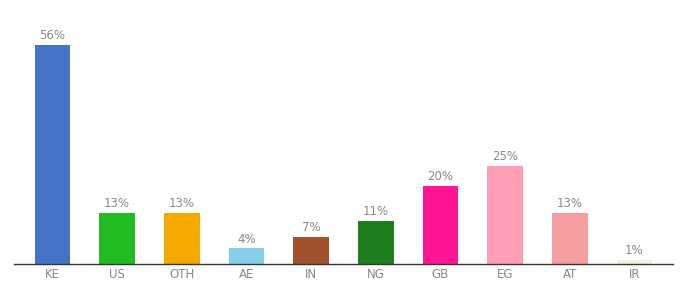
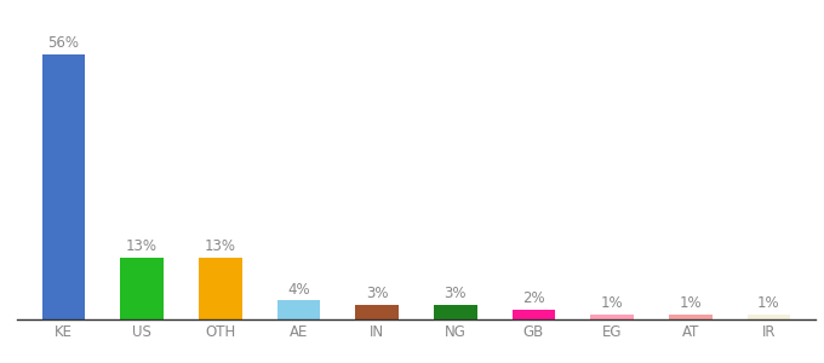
IN: 7% -> 3%
NG: 11% -> 3%
GB: 20% -> 2%
EG: 25% -> 1%
AT: 13% -> 1%
